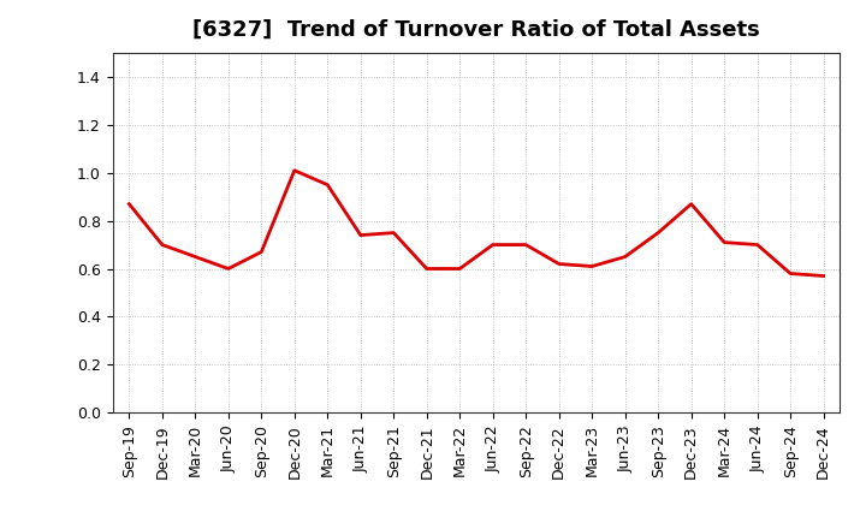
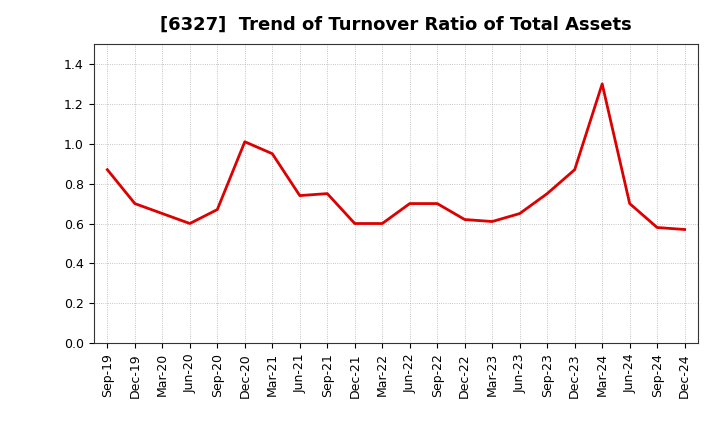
Mar-24: 0.71 -> 1.30
